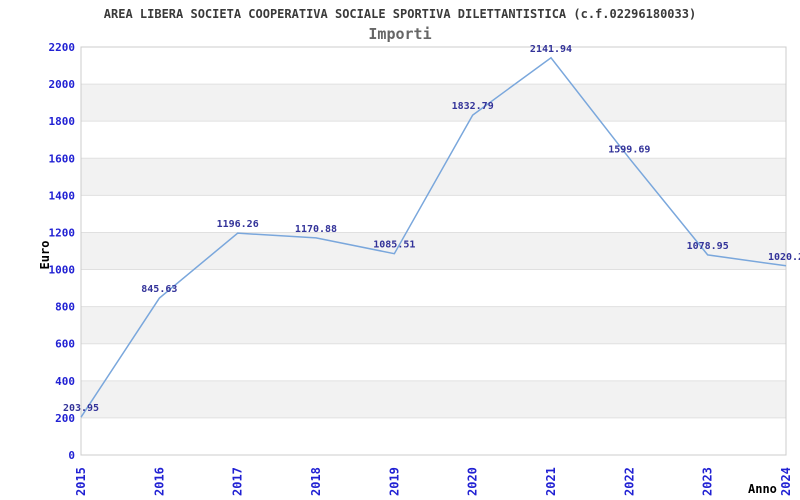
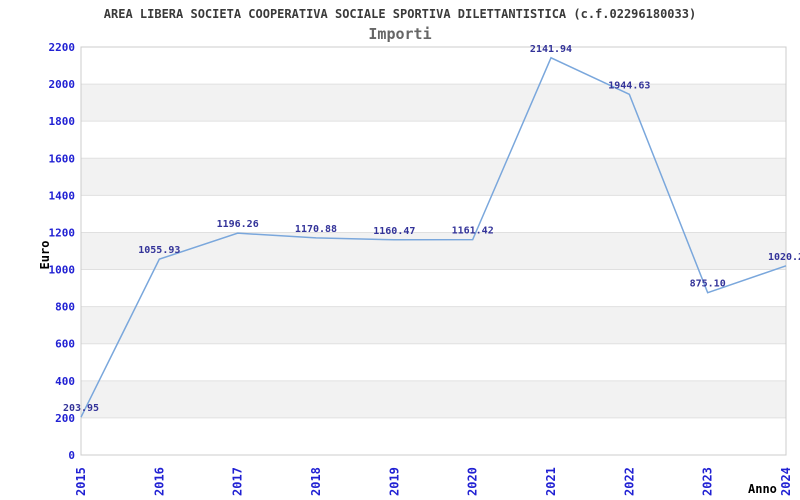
2016: 845.63 -> 1055.93
2019: 1085.51 -> 1160.47
2020: 1832.79 -> 1161.42
2022: 1599.69 -> 1944.63
2023: 1078.95 -> 875.10
